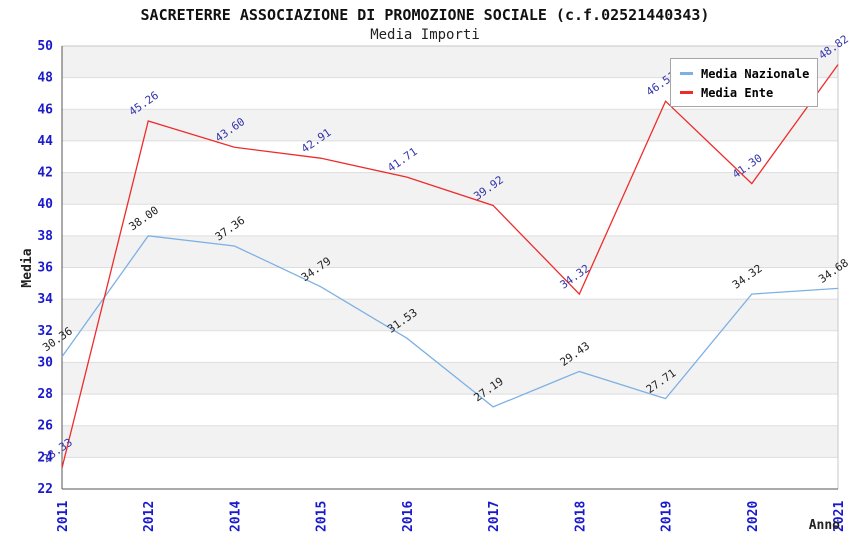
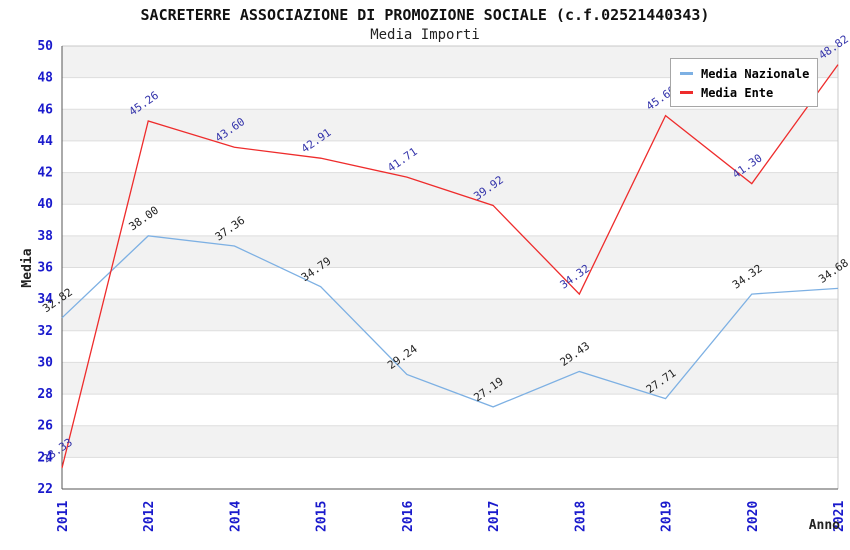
Media Nazionale/2011: 30.36 -> 32.82
Media Nazionale/2016: 31.53 -> 29.24
Media Ente/2019: 46.51 -> 45.60
